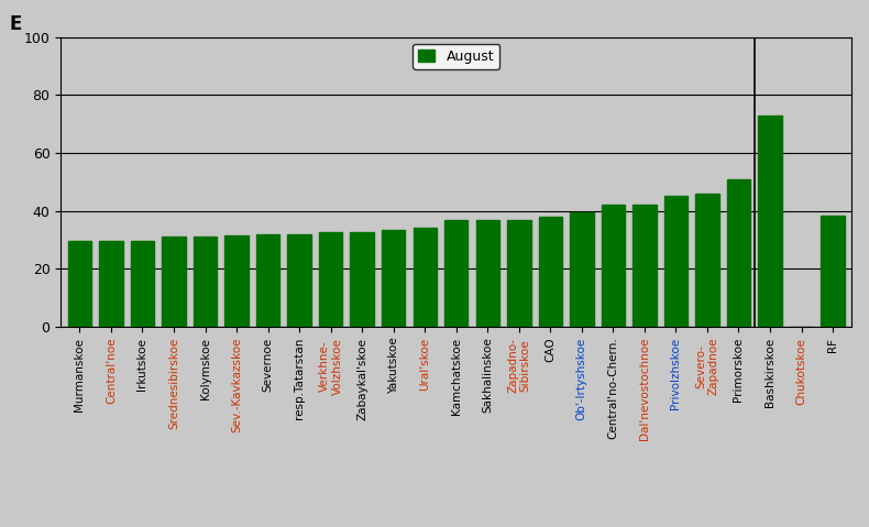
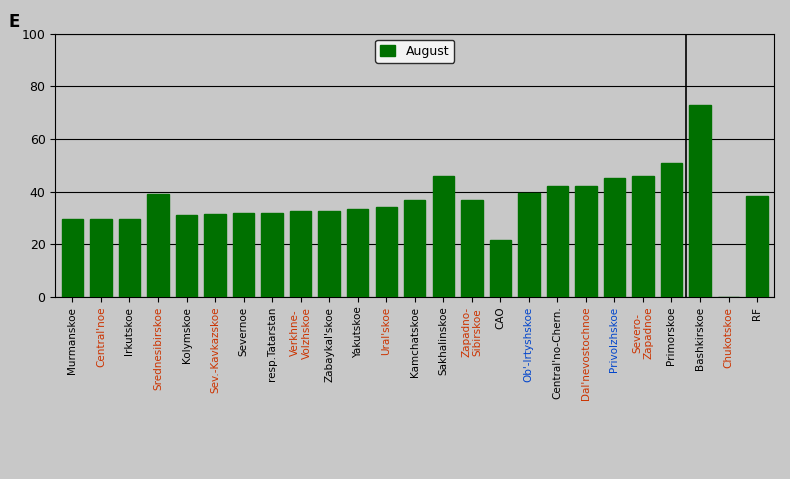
Srednesibirskoe: 31.0 -> 39.0
Sakhalinskoe: 37.0 -> 46.0
CAO: 38.0 -> 21.5
